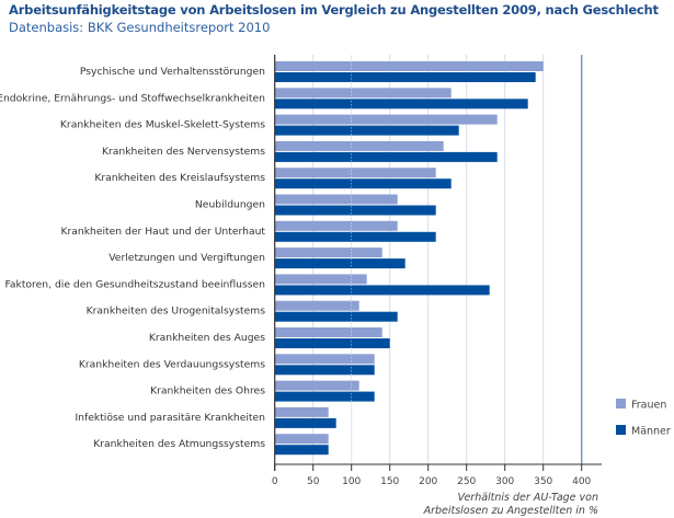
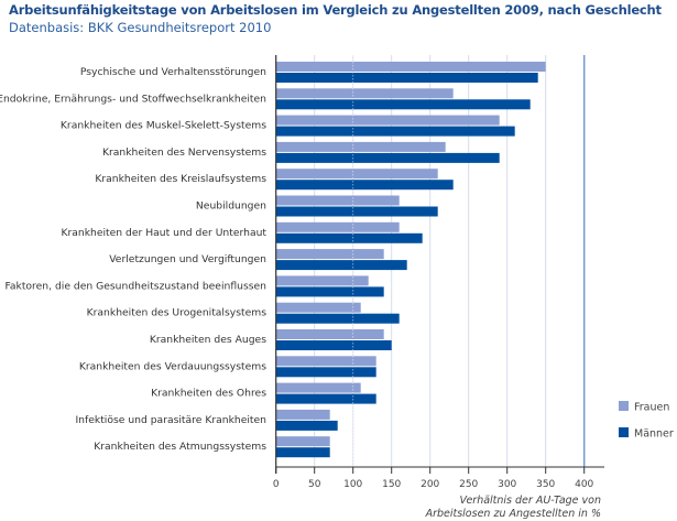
Männer/Krankheiten des Muskel-Skelett-Systems: 240 -> 310
Männer/Krankheiten der Haut und der Unterhaut: 210 -> 190
Männer/Faktoren, die den Gesundheitszustand beeinflussen: 280 -> 140
